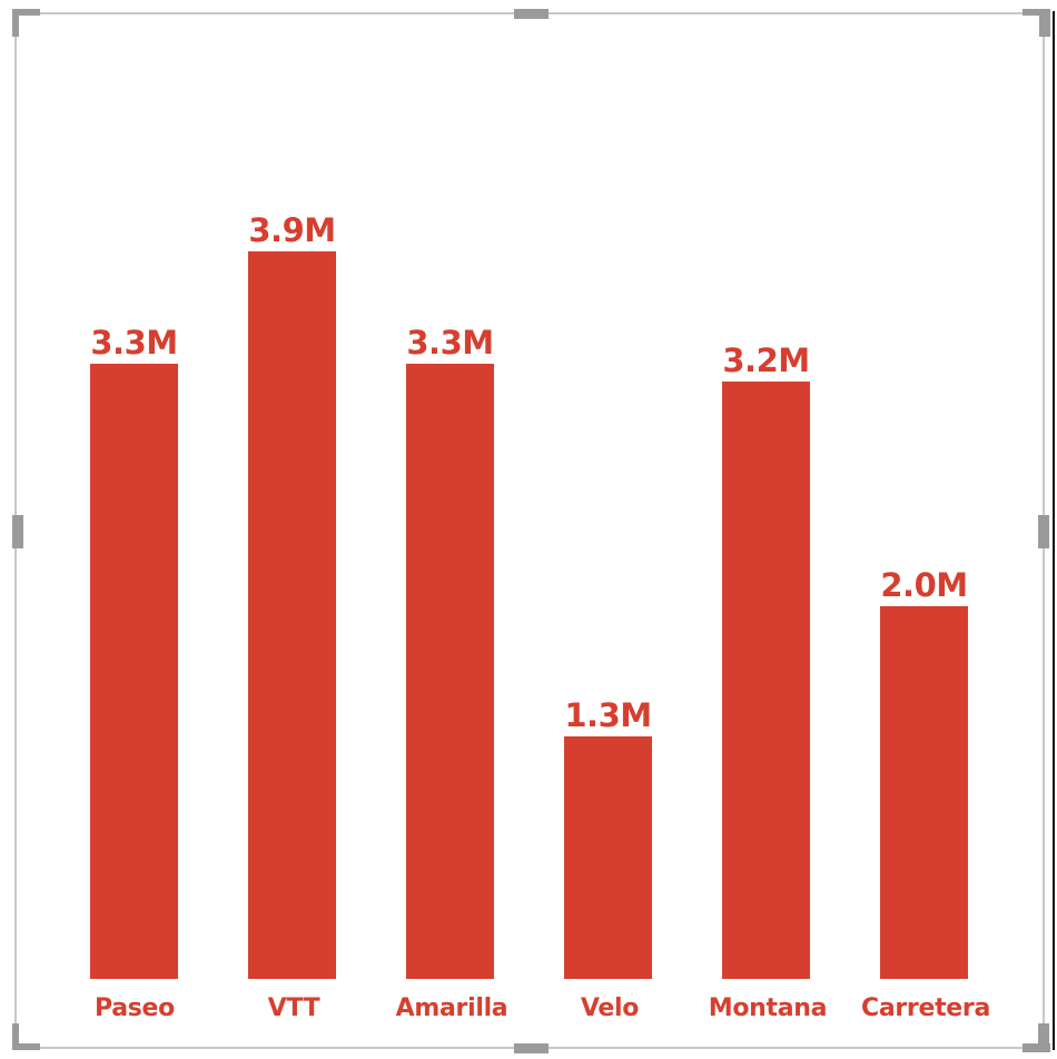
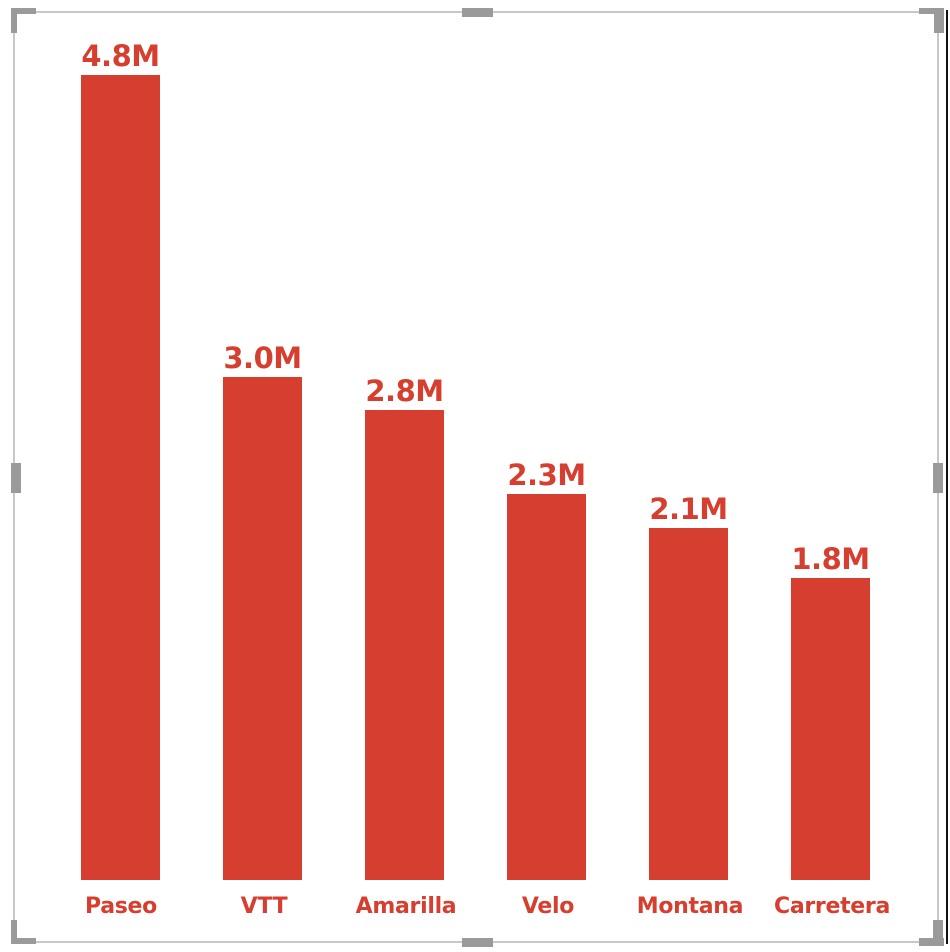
Paseo: 3.3M -> 4.8M
VTT: 3.9M -> 3.0M
Amarilla: 3.3M -> 2.8M
Velo: 1.3M -> 2.3M
Montana: 3.2M -> 2.1M
Carretera: 2.0M -> 1.8M
